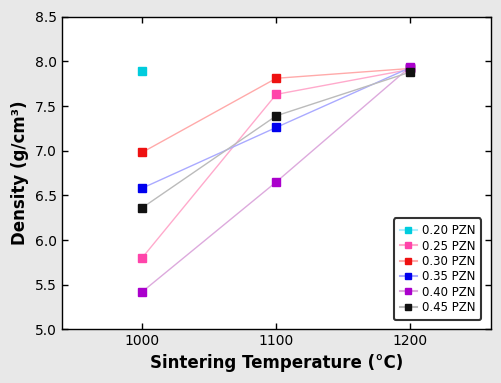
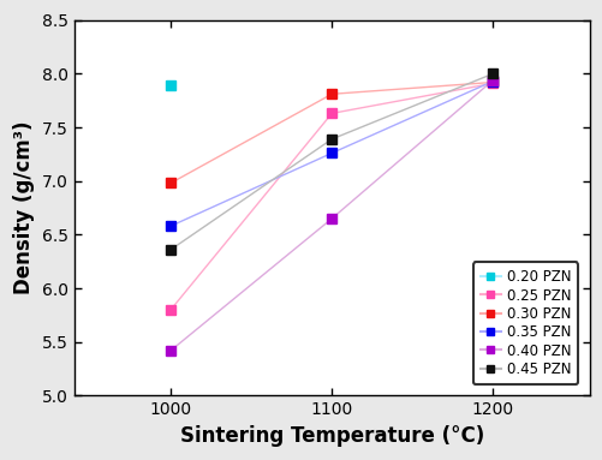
0.45 PZN/1200: 7.88 -> 8.00
